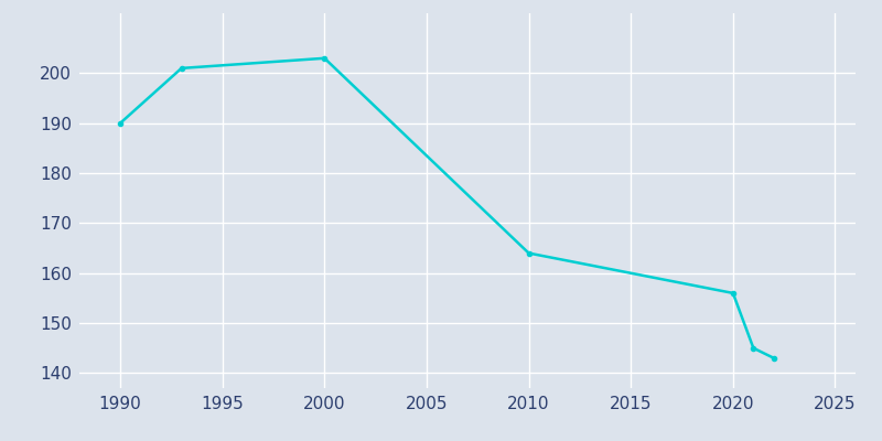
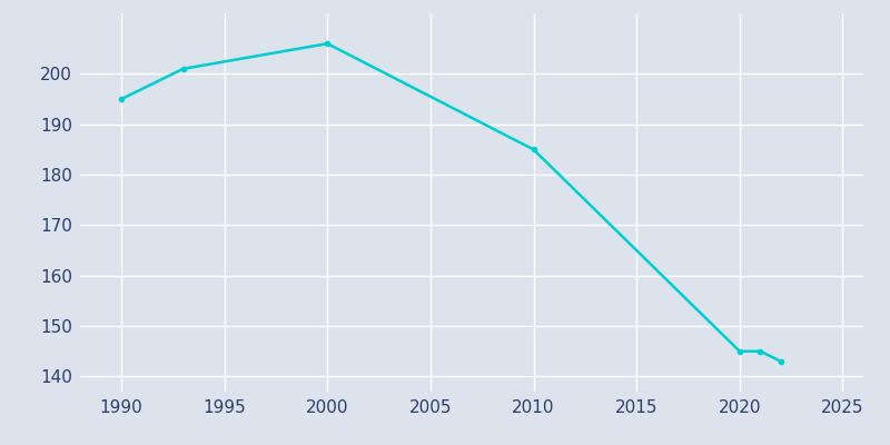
1990: 190 -> 195
2000: 203 -> 206
2010: 164 -> 185
2020: 156 -> 145
